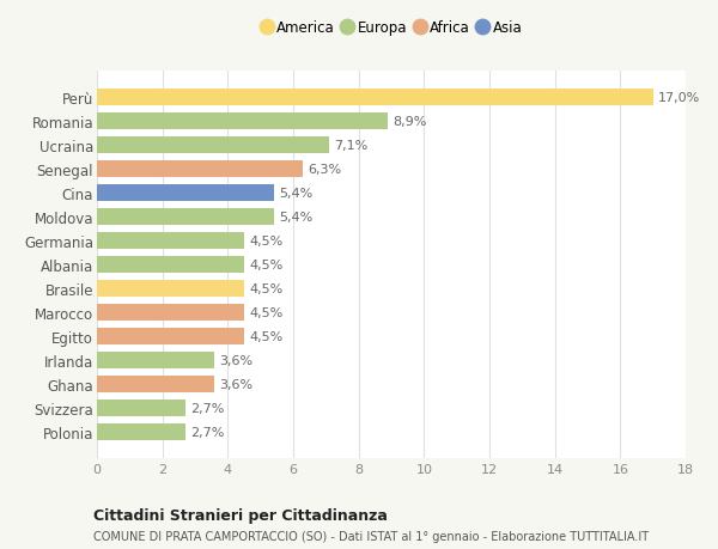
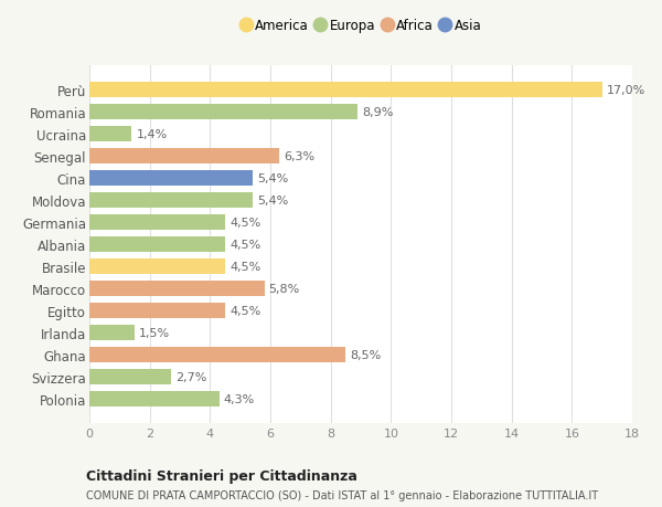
Ucraina: 7,1% -> 1,4%
Marocco: 4,5% -> 5,8%
Irlanda: 3,6% -> 1,5%
Ghana: 3,6% -> 8,5%
Polonia: 2,7% -> 4,3%
